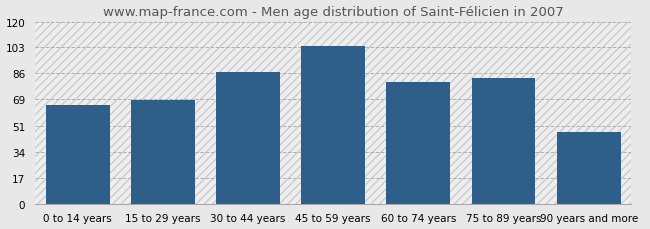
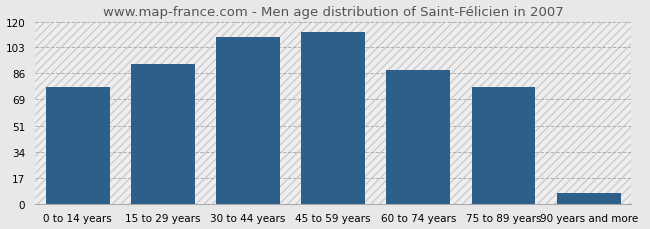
0 to 14 years: 65 -> 77
15 to 29 years: 68 -> 92
30 to 44 years: 87 -> 110
45 to 59 years: 104 -> 113
60 to 74 years: 80 -> 88
75 to 89 years: 83 -> 77
90 years and more: 47 -> 7
